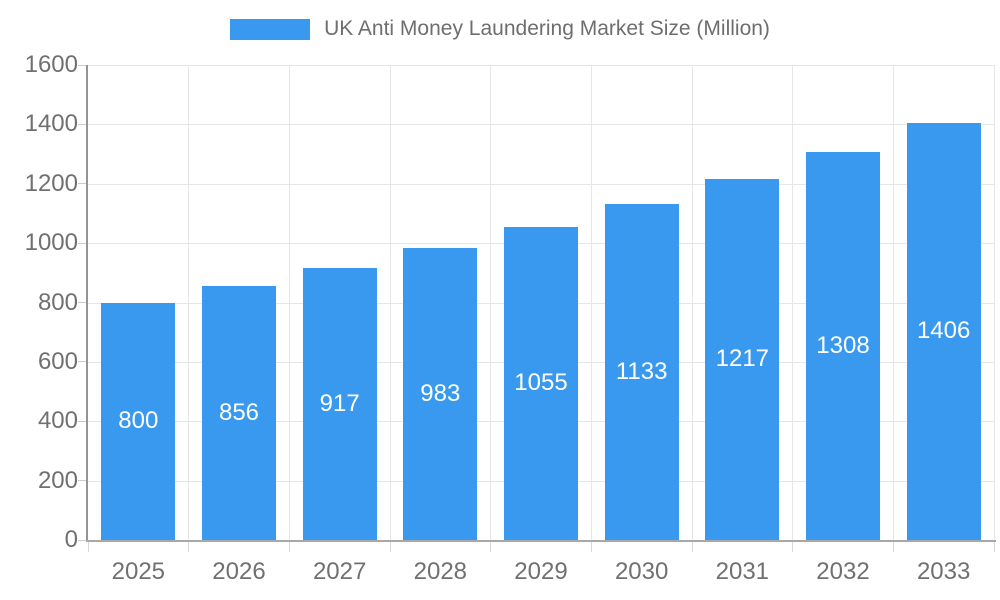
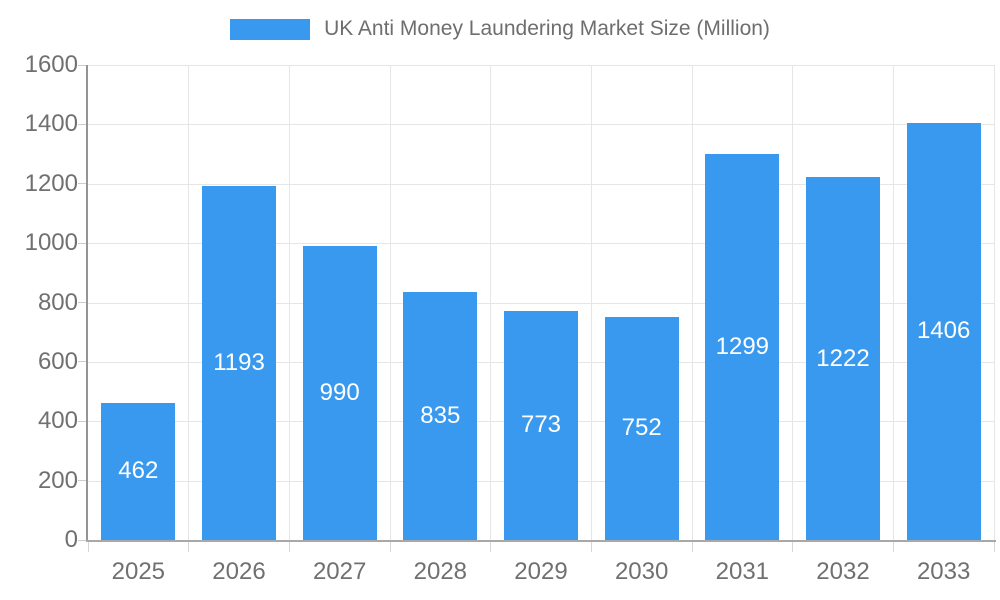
2025: 800 -> 462
2026: 856 -> 1193
2027: 917 -> 990
2028: 983 -> 835
2029: 1055 -> 773
2030: 1133 -> 752
2031: 1217 -> 1299
2032: 1308 -> 1222
